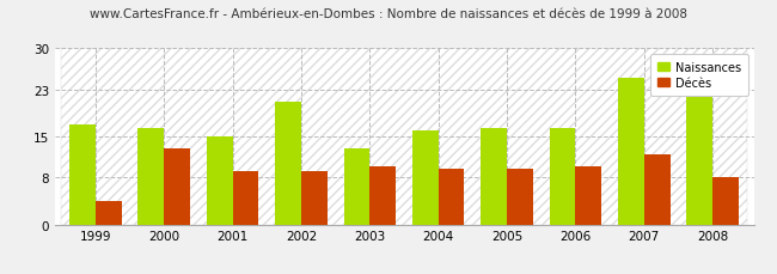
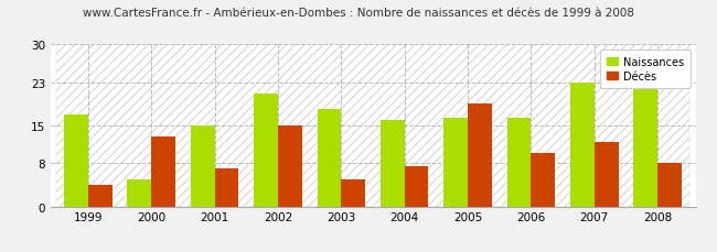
Naissances/2000: 16.5 -> 5.0
Décès/2001: 9.0 -> 7.0
Décès/2002: 9.0 -> 15.0
Naissances/2003: 13.0 -> 18.0
Décès/2003: 10.0 -> 5.0
Décès/2004: 9.5 -> 7.5
Décès/2005: 9.5 -> 19.0
Naissances/2007: 25.0 -> 23.0
